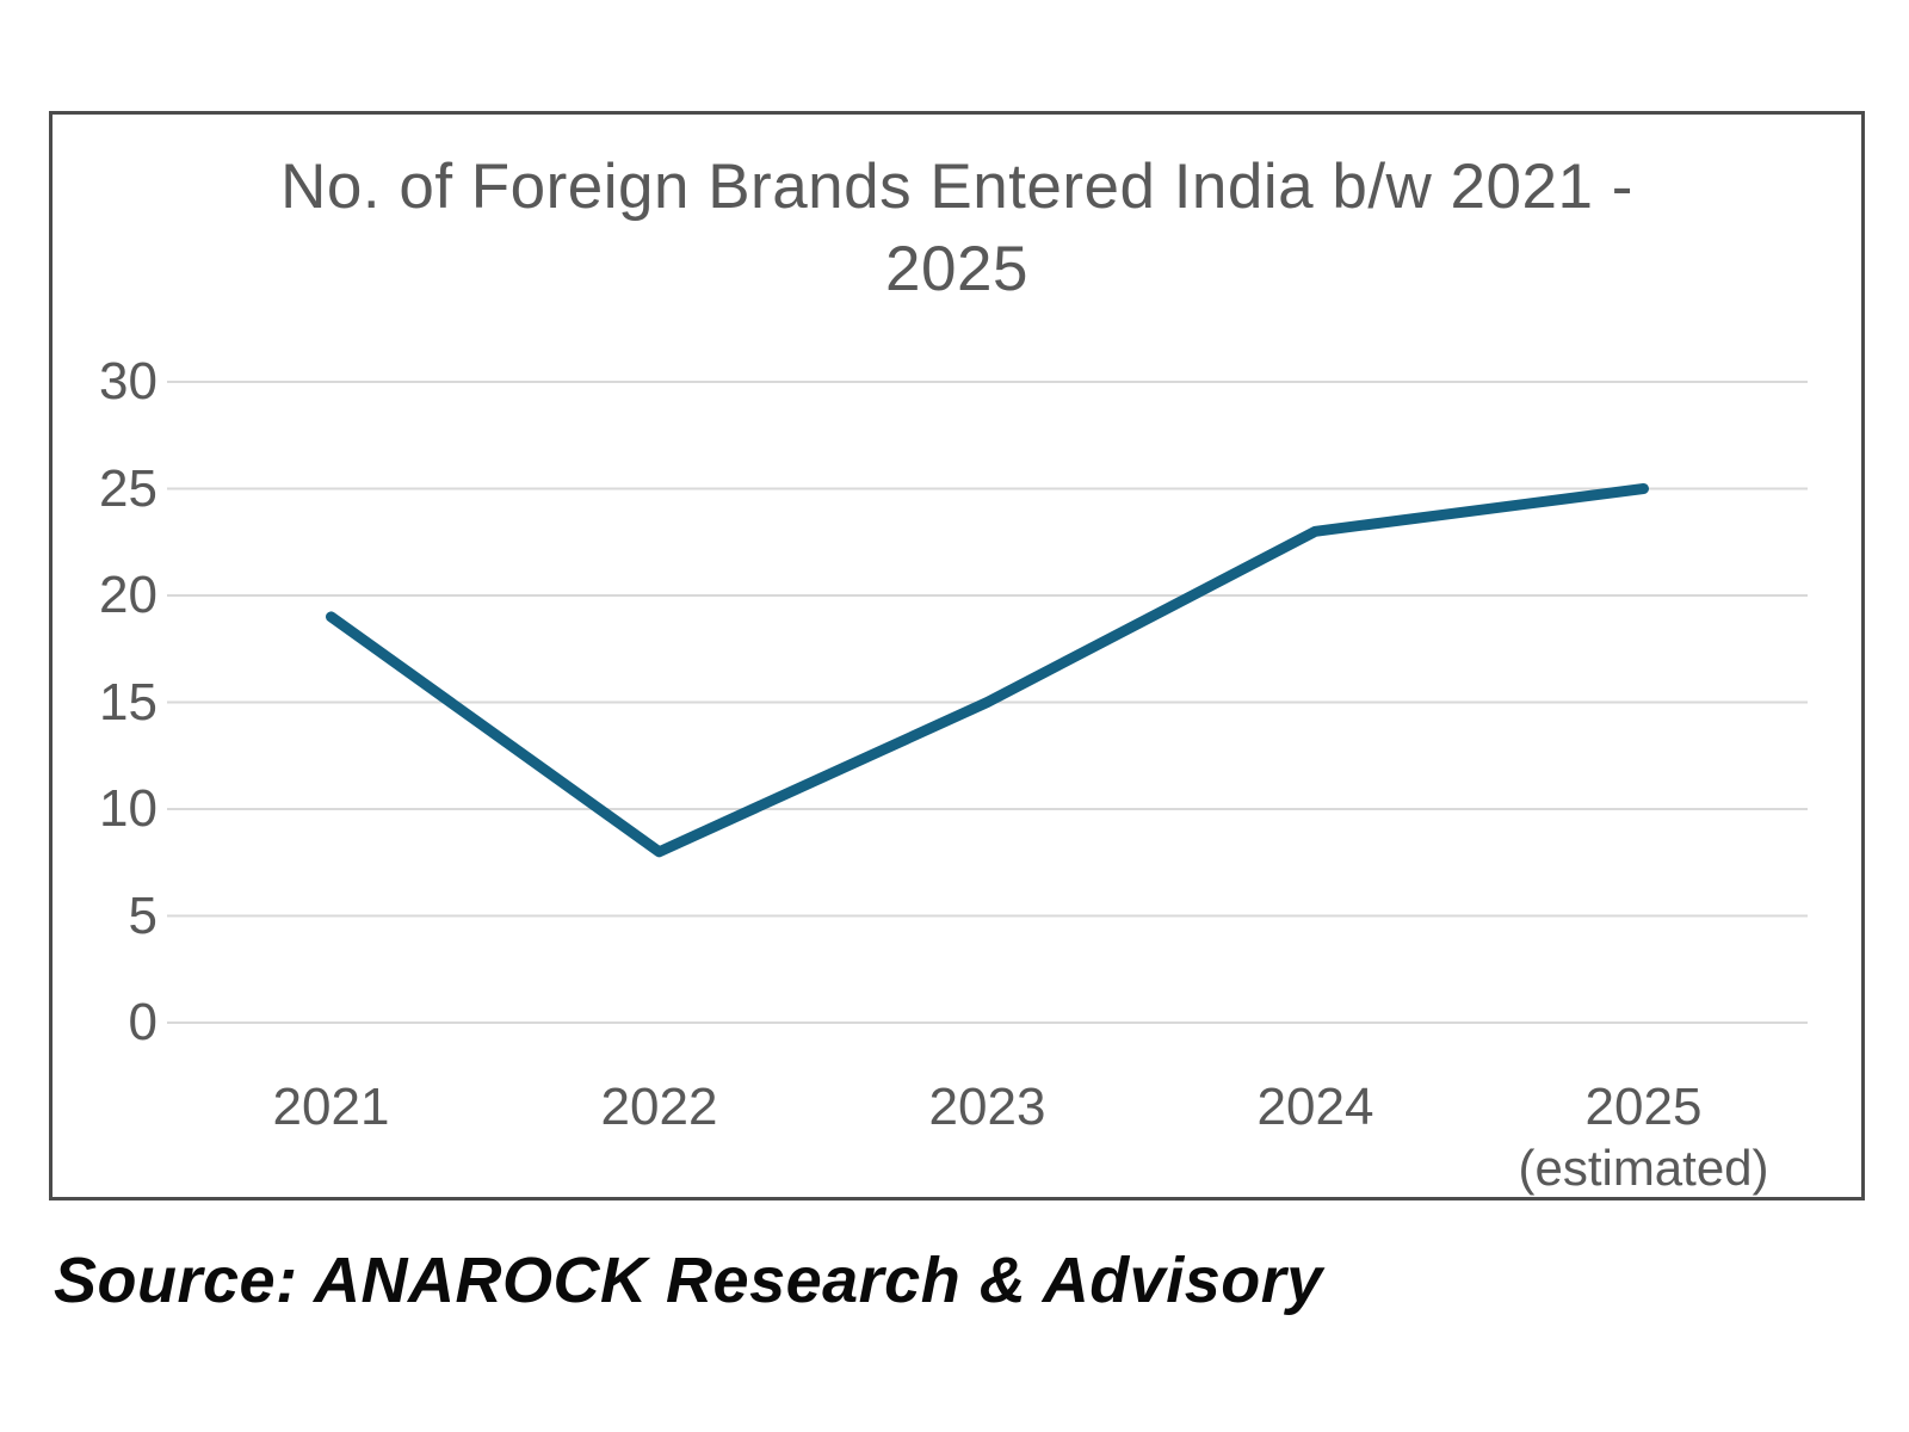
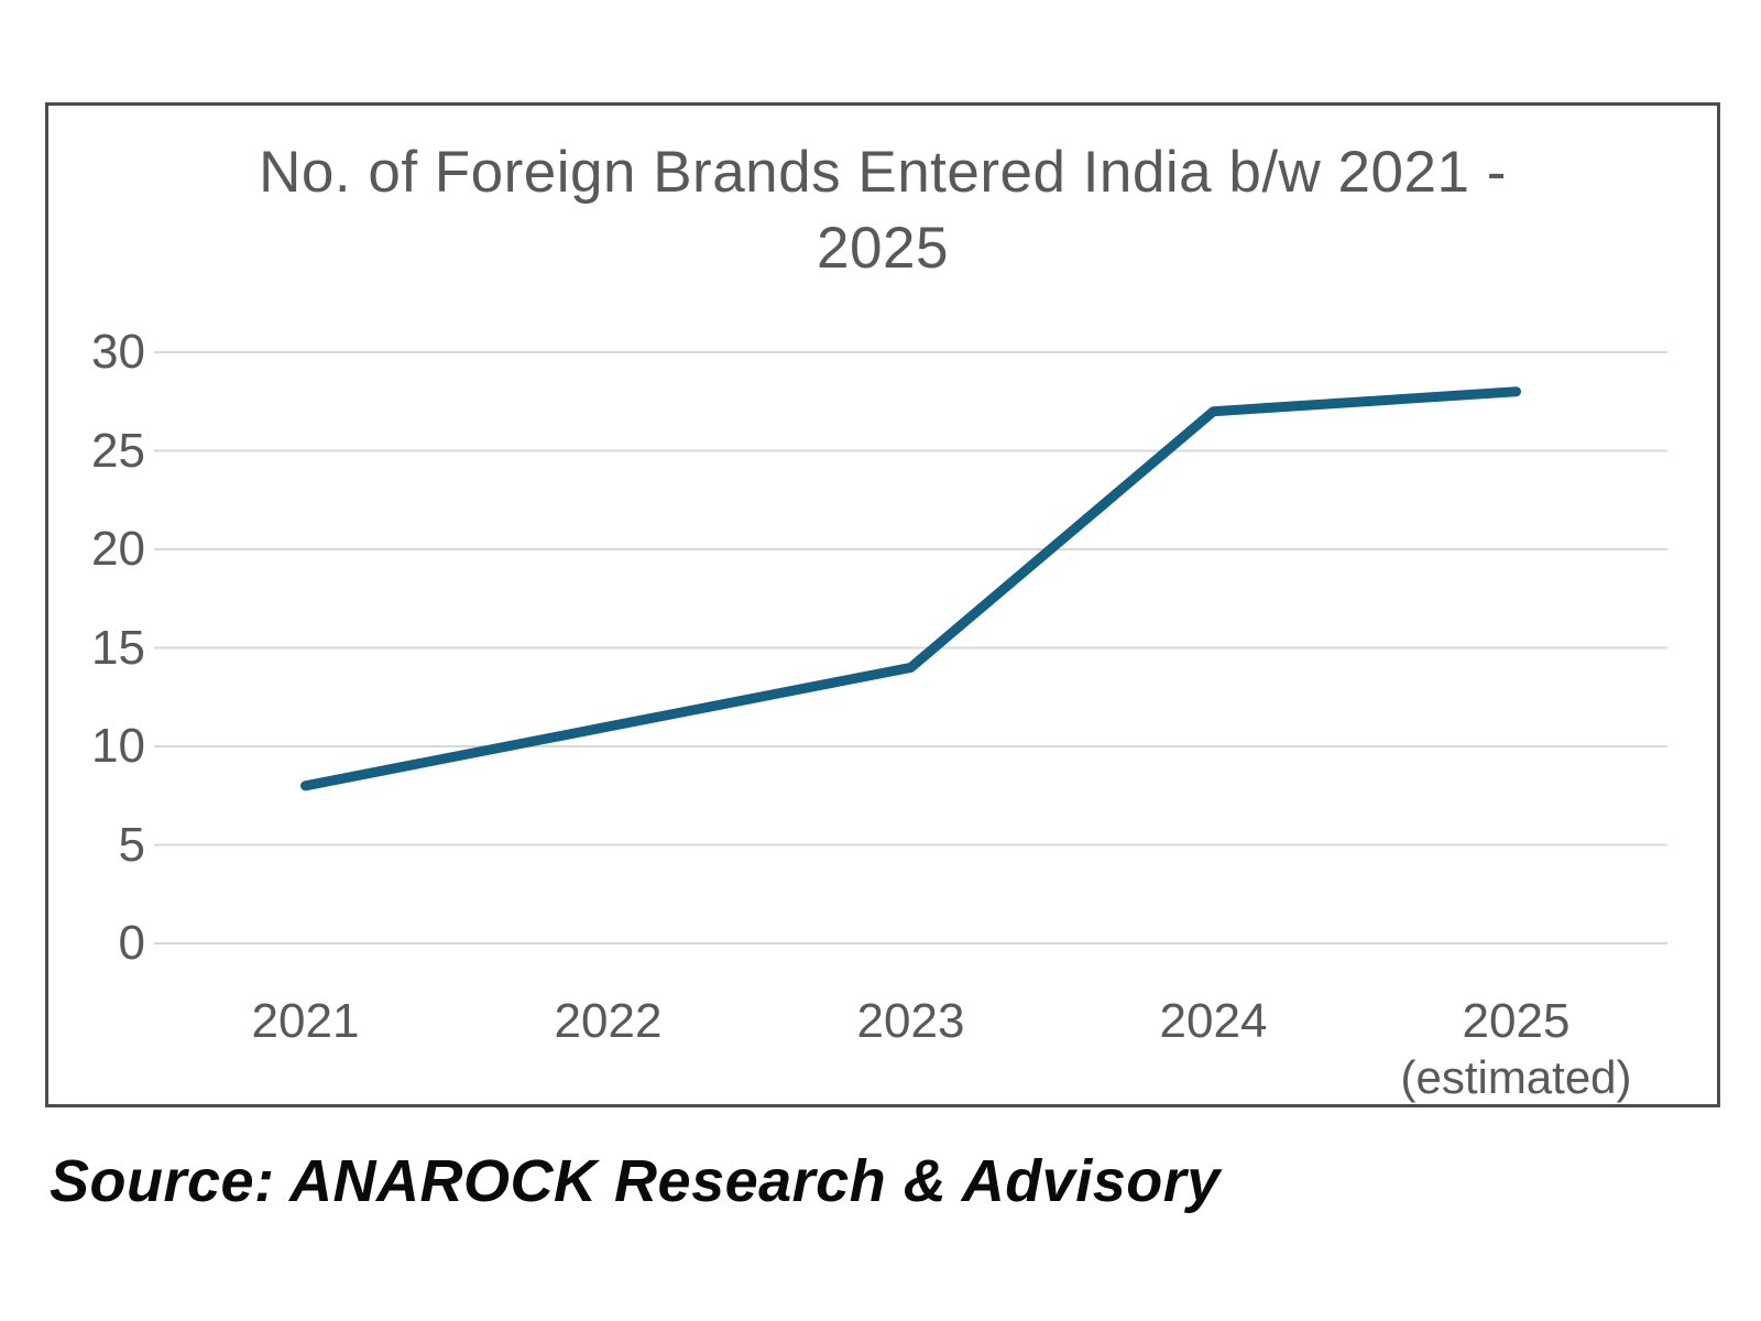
2021: 19 -> 8
2022: 8 -> 11
2023: 15 -> 14
2024: 23 -> 27
2025: 25 -> 28
